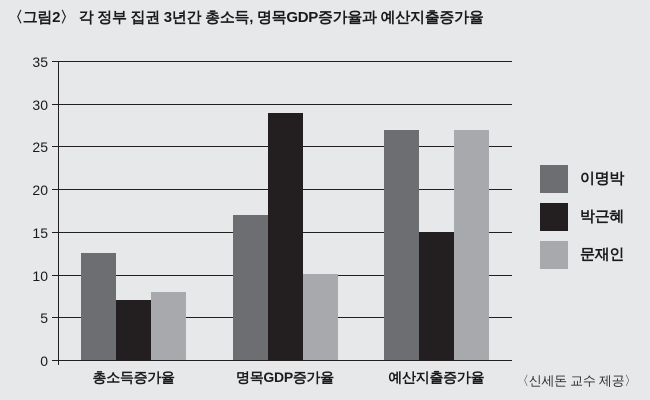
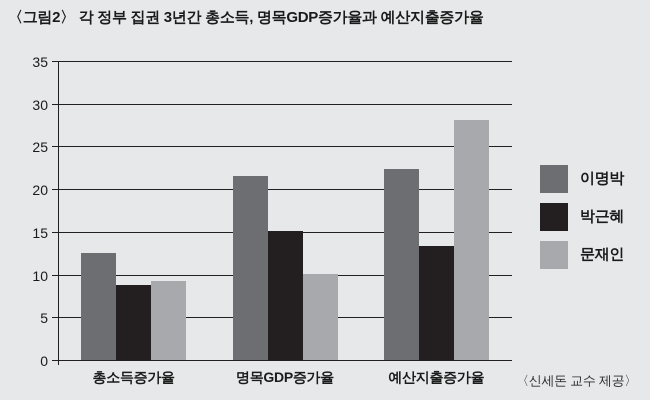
박근혜/총소득증가율: 7 -> 9
문재인/총소득증가율: 8 -> 9
이명박/명목GDP증가율: 17 -> 22
박근혜/명목GDP증가율: 29 -> 15
이명박/예산지출증가율: 27 -> 22
박근혜/예산지출증가율: 15 -> 13
문재인/예산지출증가율: 27 -> 28
